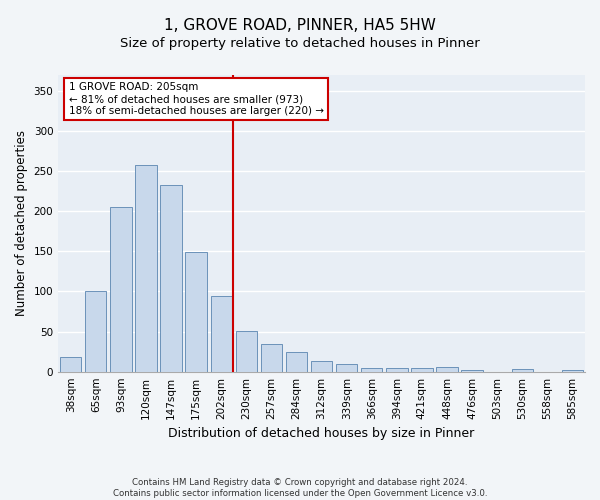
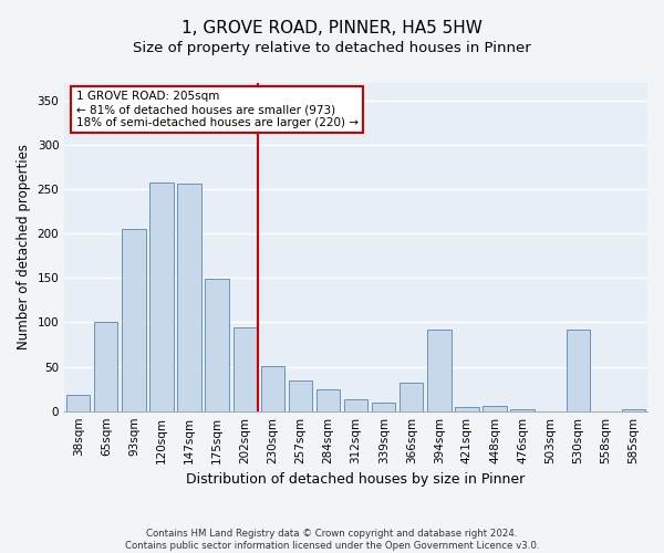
147sqm: 233 -> 256
366sqm: 5 -> 32
394sqm: 4 -> 92
530sqm: 3 -> 92
